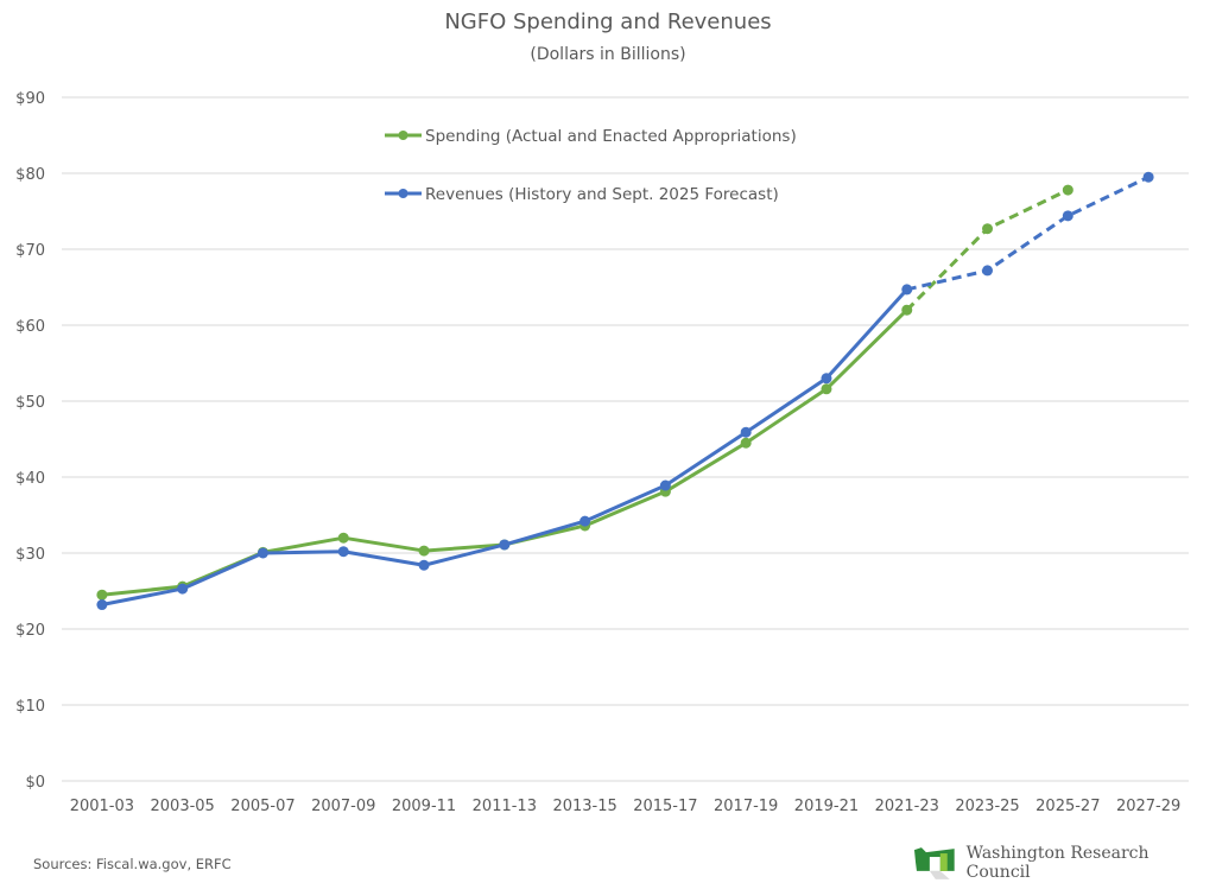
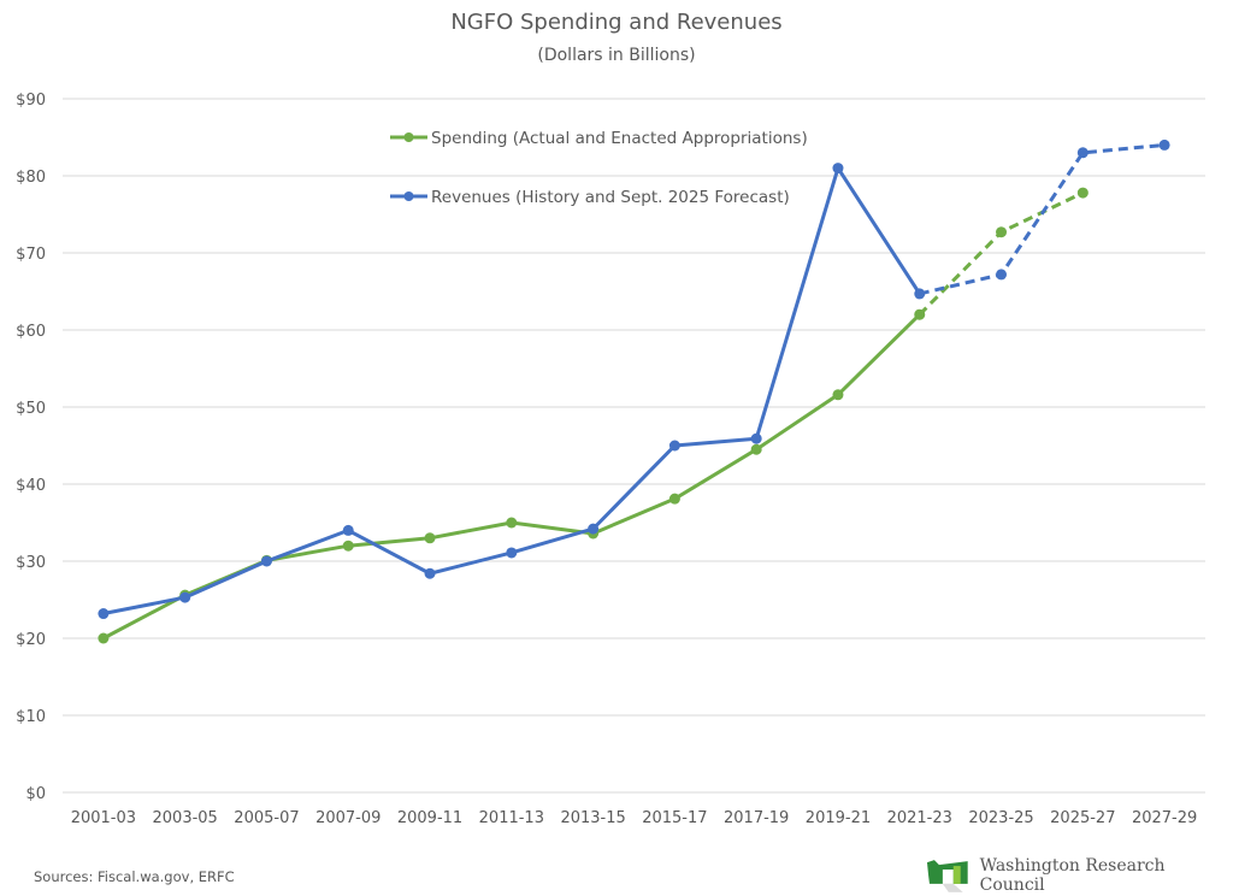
Spending (Actual and Enacted Appropriations)/2001-03: $24 -> $20
Revenues (History and Sept. 2025 Forecast)/2007-09: $30 -> $34
Spending (Actual and Enacted Appropriations)/2009-11: $30 -> $33
Spending (Actual and Enacted Appropriations)/2011-13: $31 -> $35
Revenues (History and Sept. 2025 Forecast)/2015-17: $39 -> $45
Revenues (History and Sept. 2025 Forecast)/2019-21: $53 -> $81
Revenues (History and Sept. 2025 Forecast)/2025-27: $74 -> $83
Revenues (History and Sept. 2025 Forecast)/2027-29: $80 -> $84
